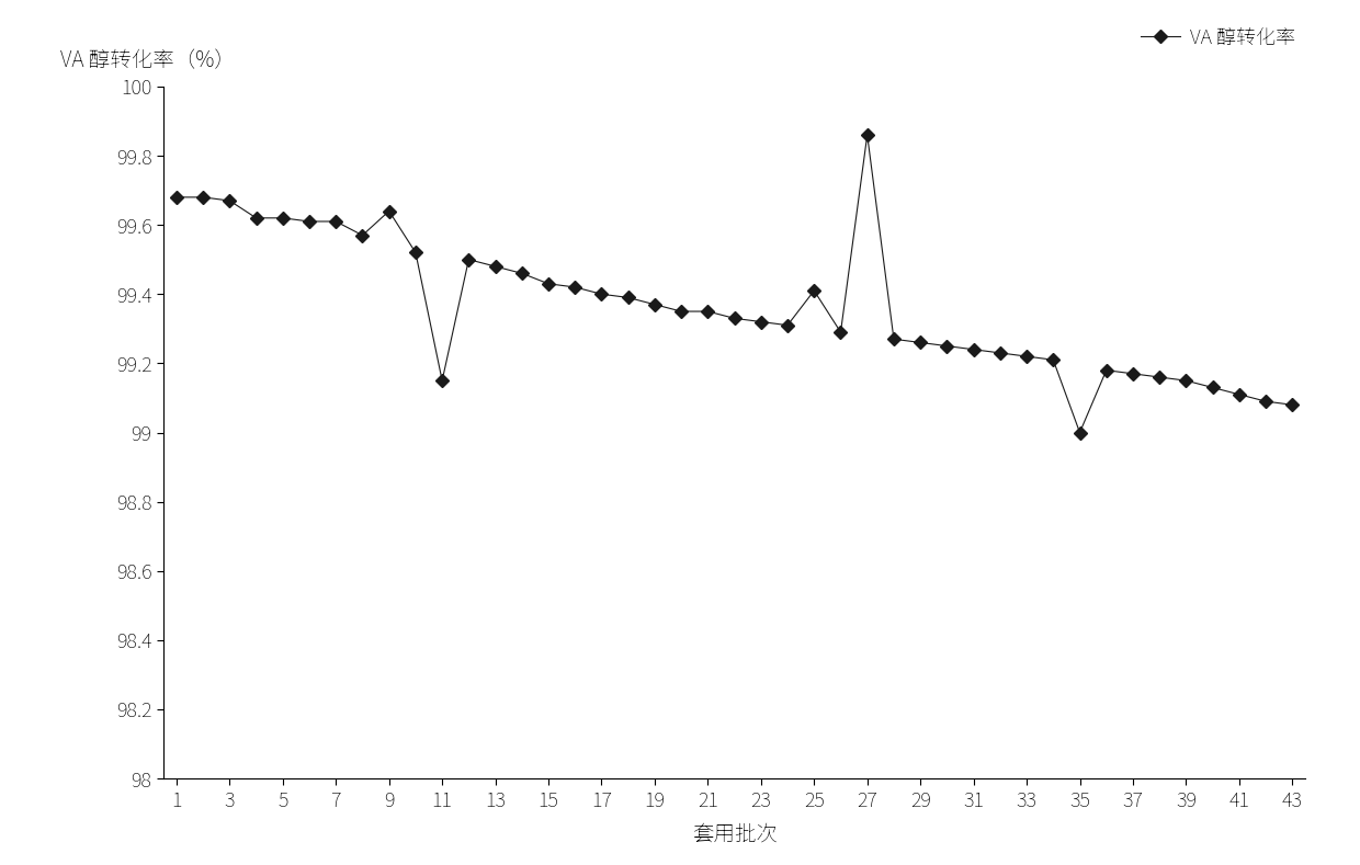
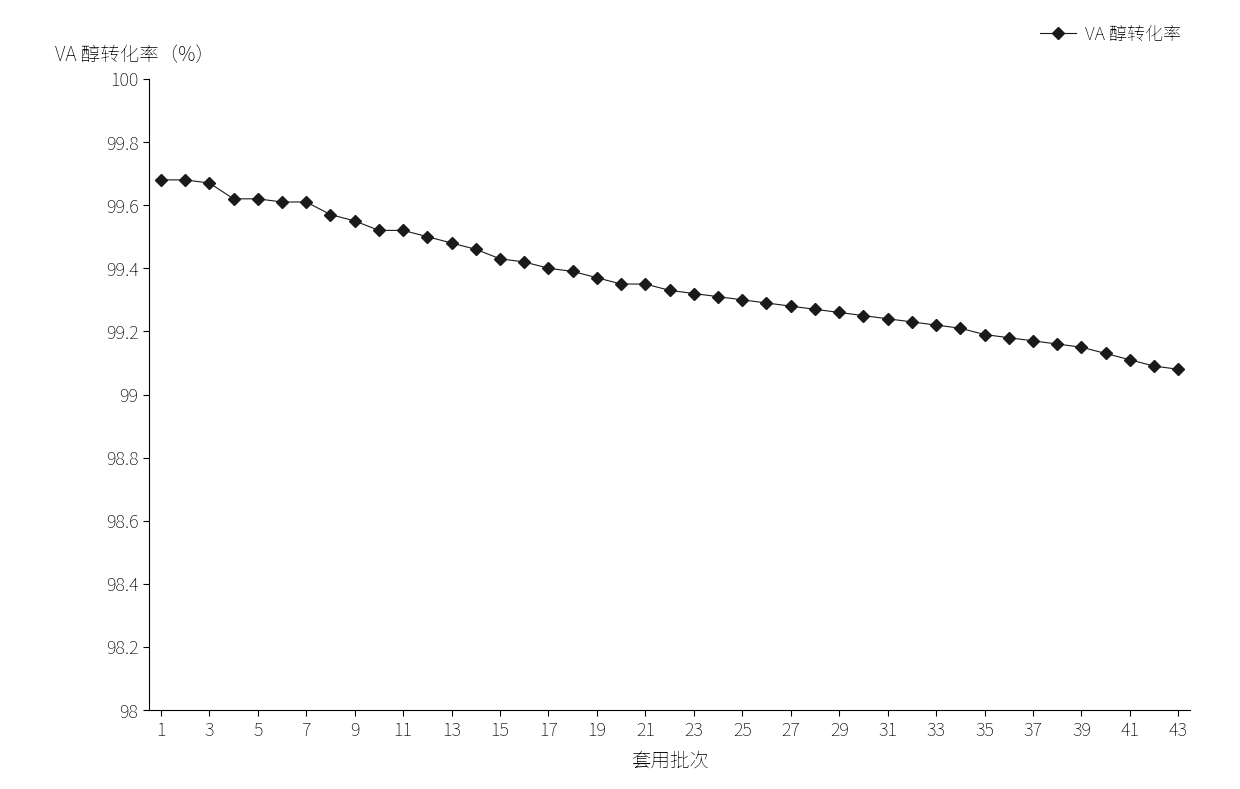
9: 99.64 -> 99.55
11: 99.15 -> 99.52
25: 99.41 -> 99.30
27: 99.86 -> 99.28
35: 99.00 -> 99.19
